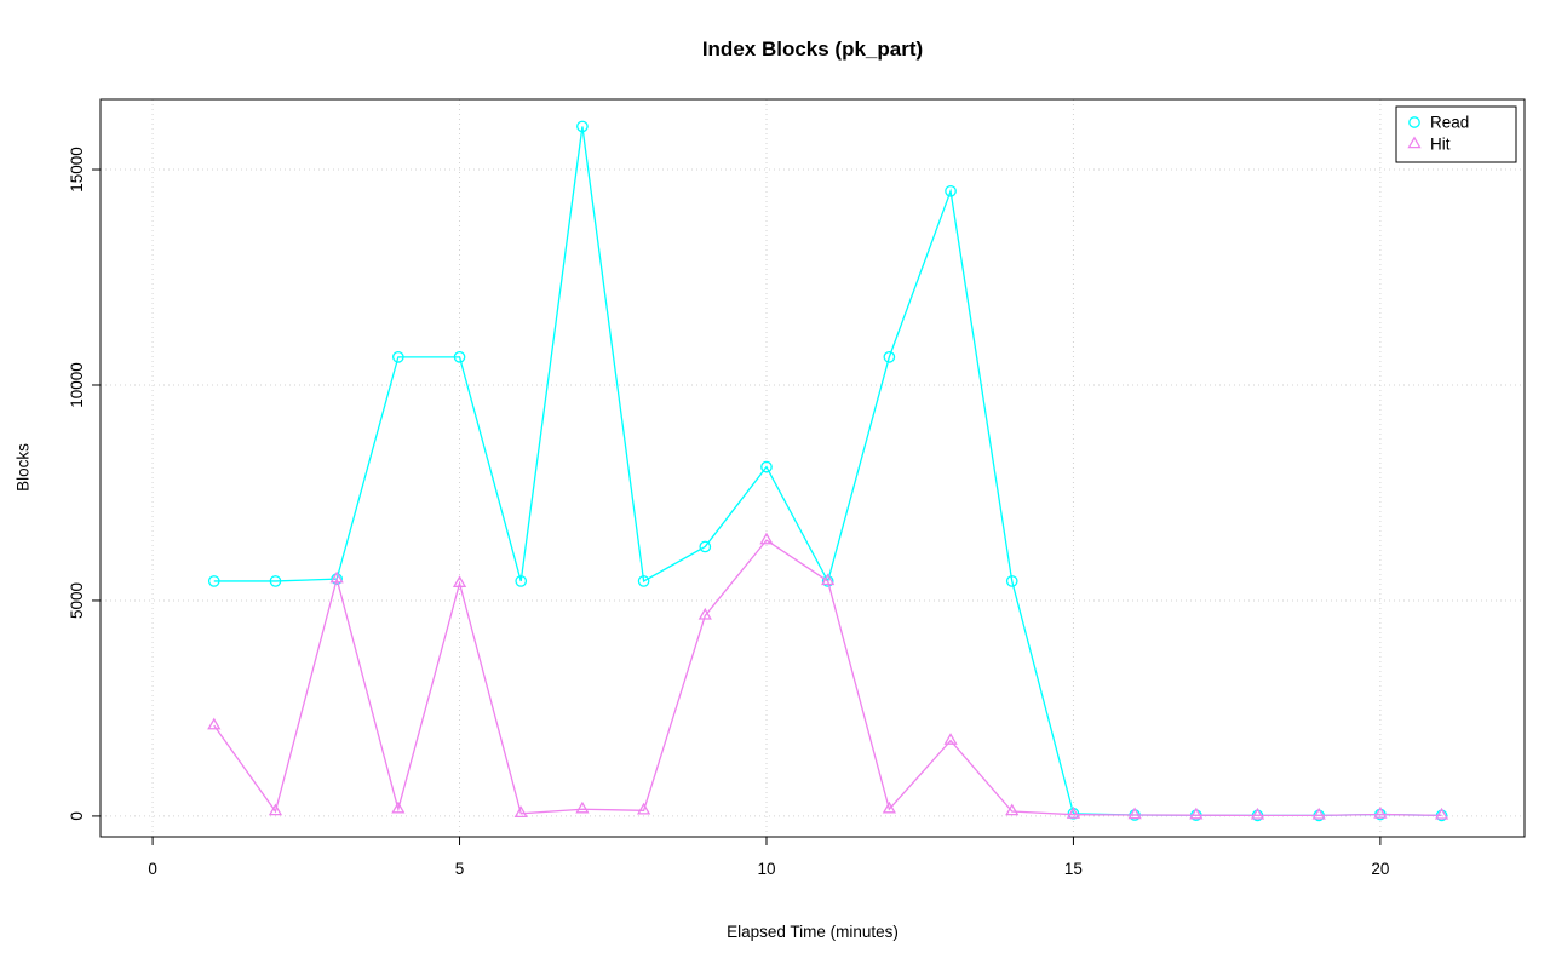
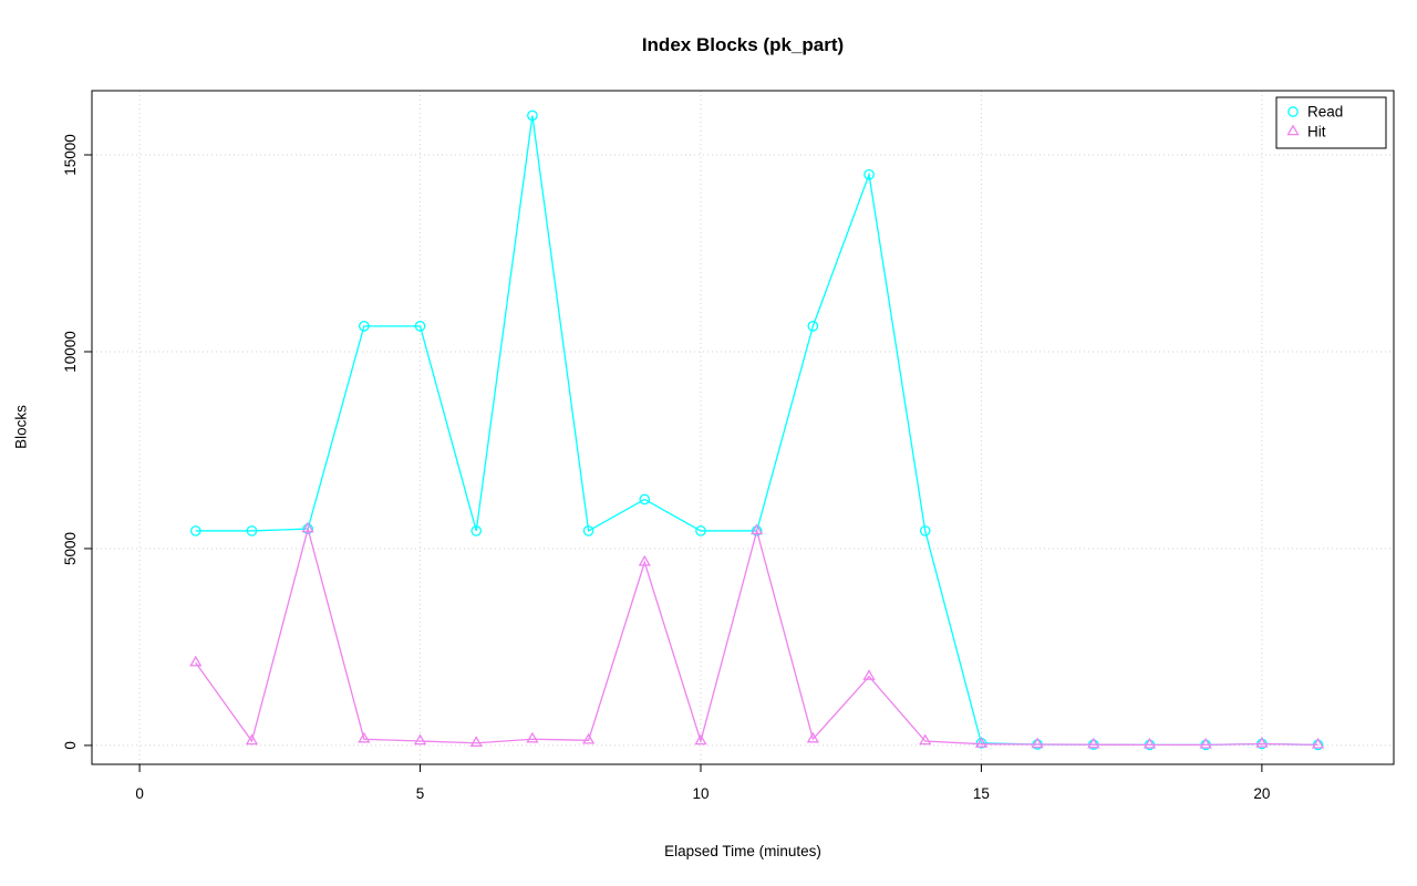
Hit/5: 5400 -> 100
Read/10: 8100 -> 5400
Hit/10: 6400 -> 100
